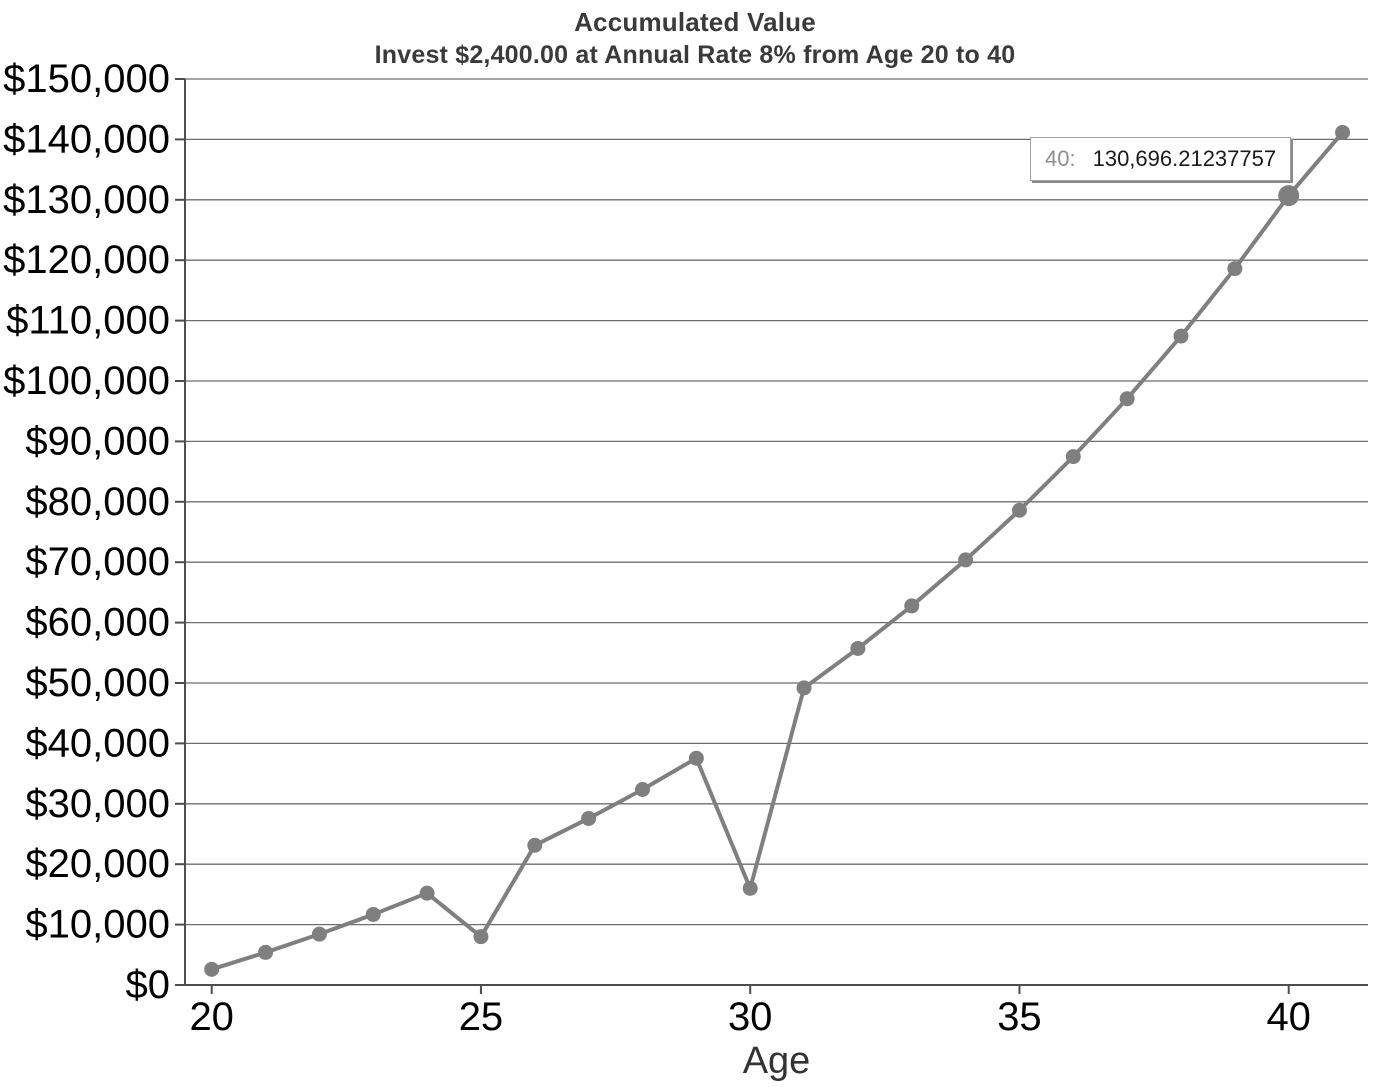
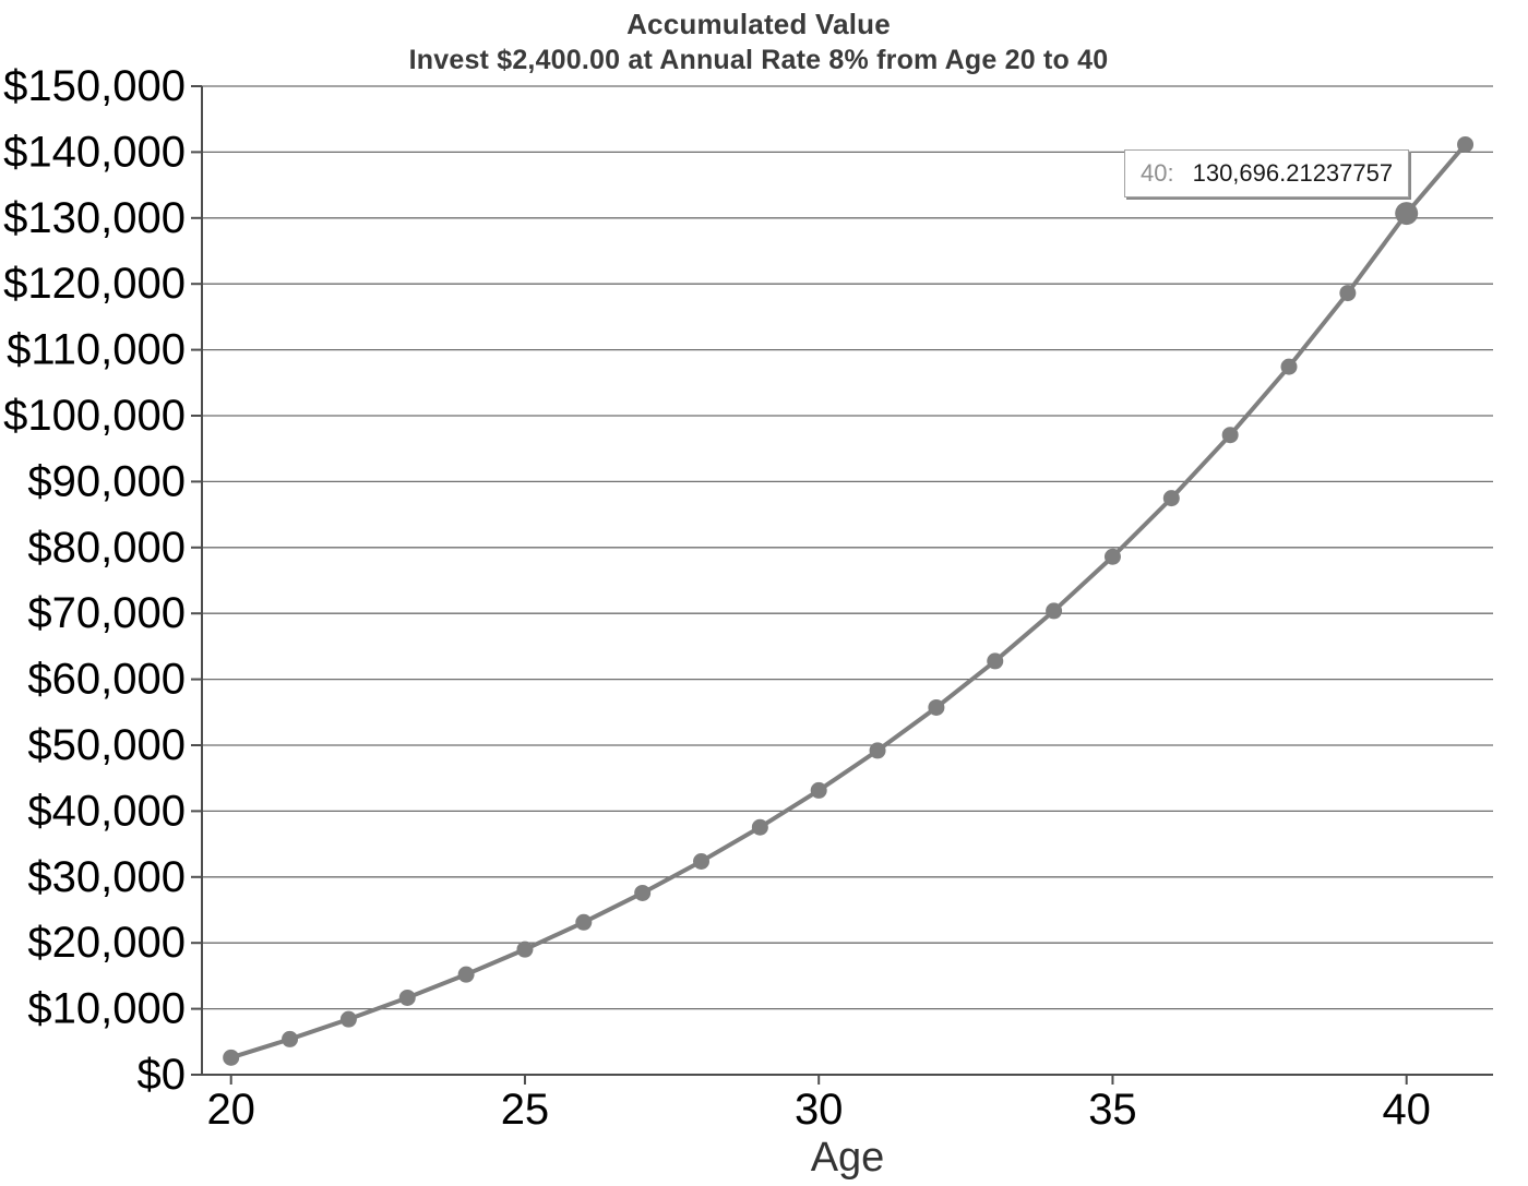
25: $8000 -> $19000
30: $16000 -> $43000
